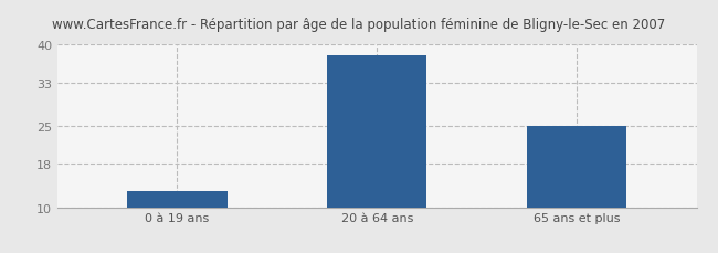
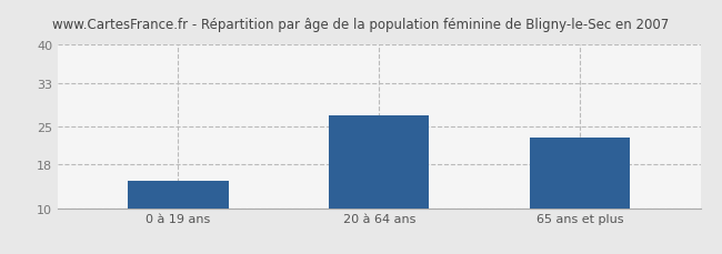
0 à 19 ans: 13 -> 15
20 à 64 ans: 38 -> 27
65 ans et plus: 25 -> 23
